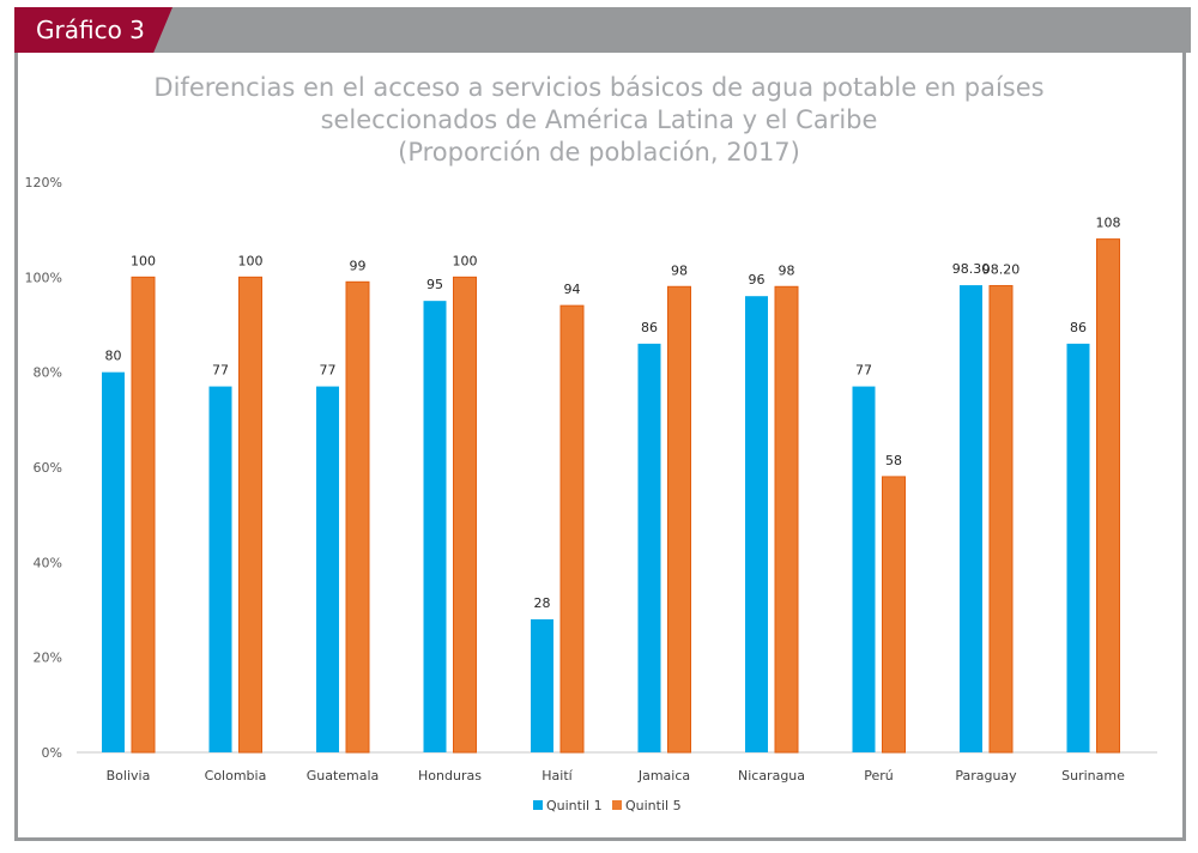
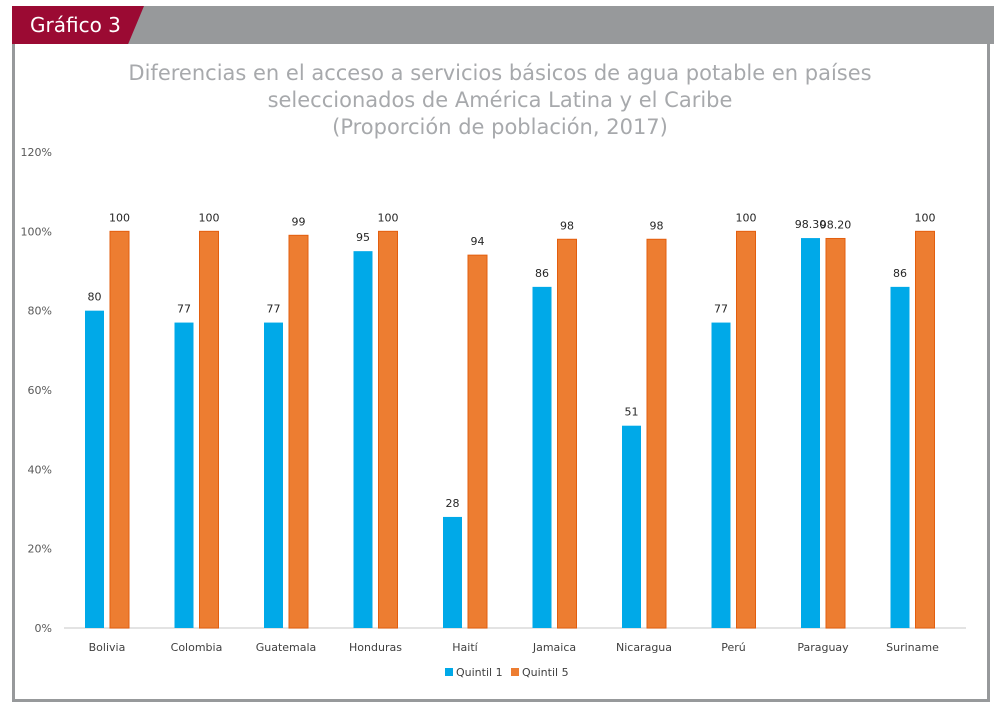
Quintil 1/Nicaragua: 96 -> 51
Quintil 5/Perú: 58 -> 100
Quintil 5/Suriname: 108 -> 100
